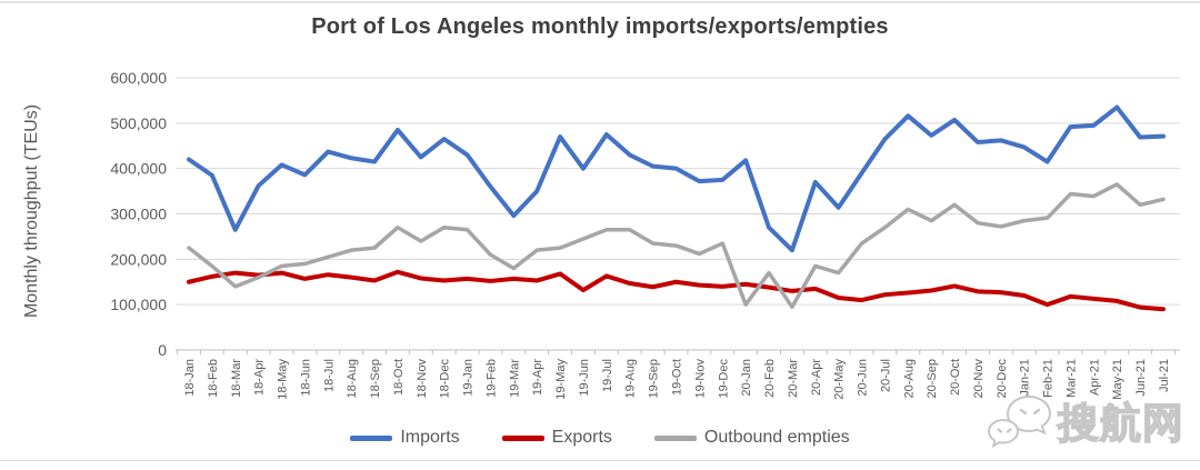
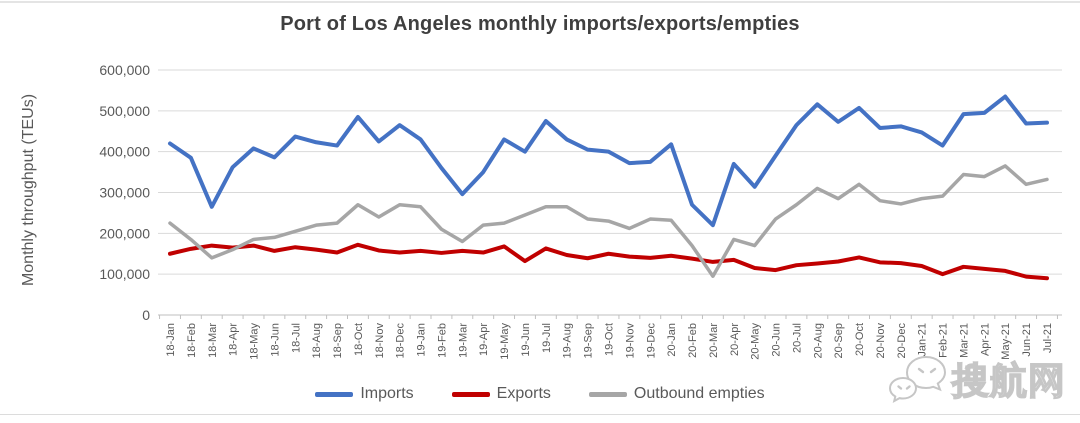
Imports/19-May: 470000 -> 430000
Outbound empties/20-Jan: 100000 -> 230000
